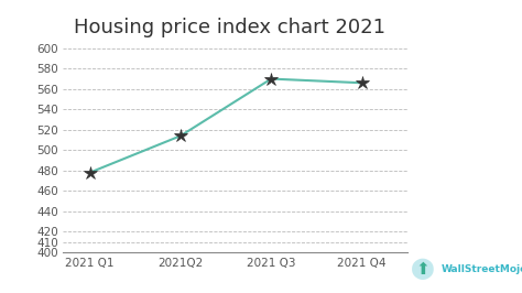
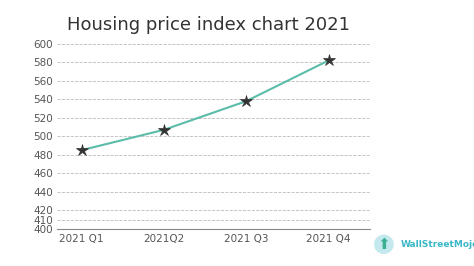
2021 Q1: 478 -> 485
2021Q2: 514 -> 507
2021 Q3: 570 -> 538
2021 Q4: 566 -> 582
